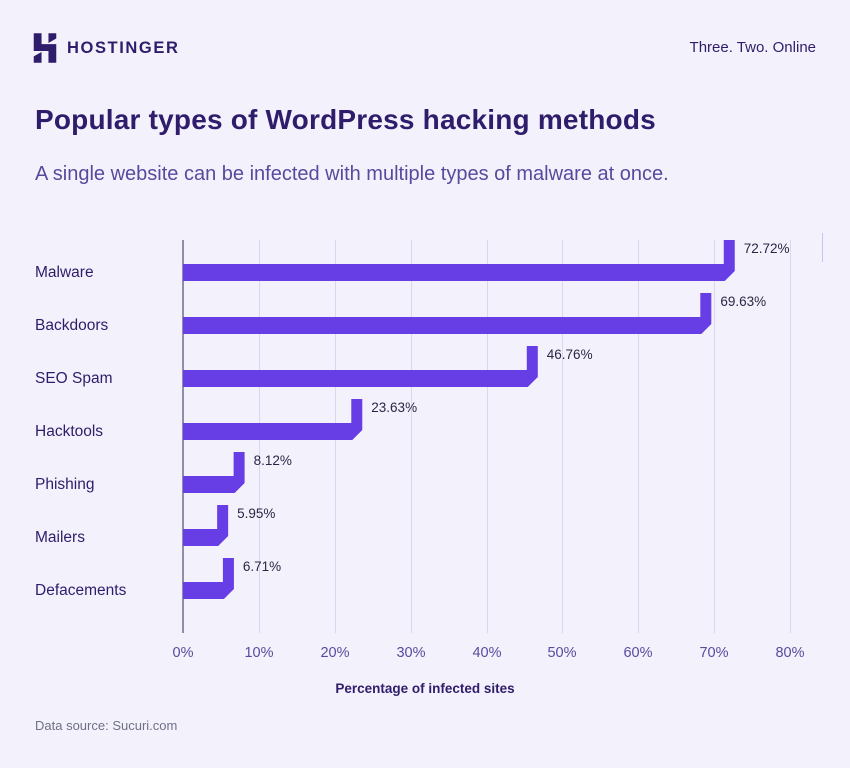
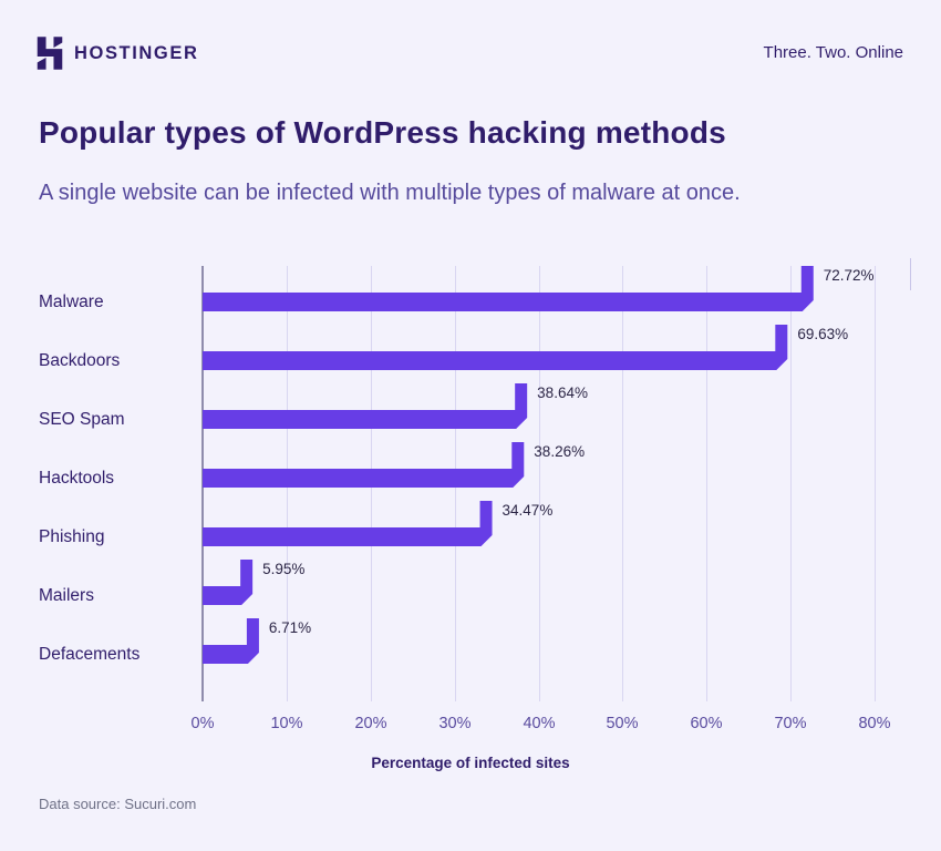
SEO Spam: 46.76% -> 38.64%
Hacktools: 23.63% -> 38.26%
Phishing: 8.12% -> 34.47%
